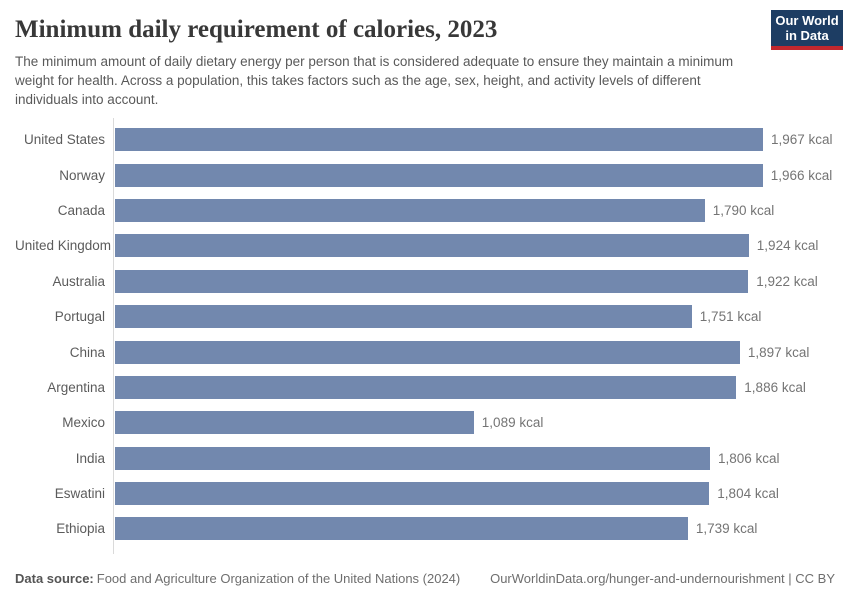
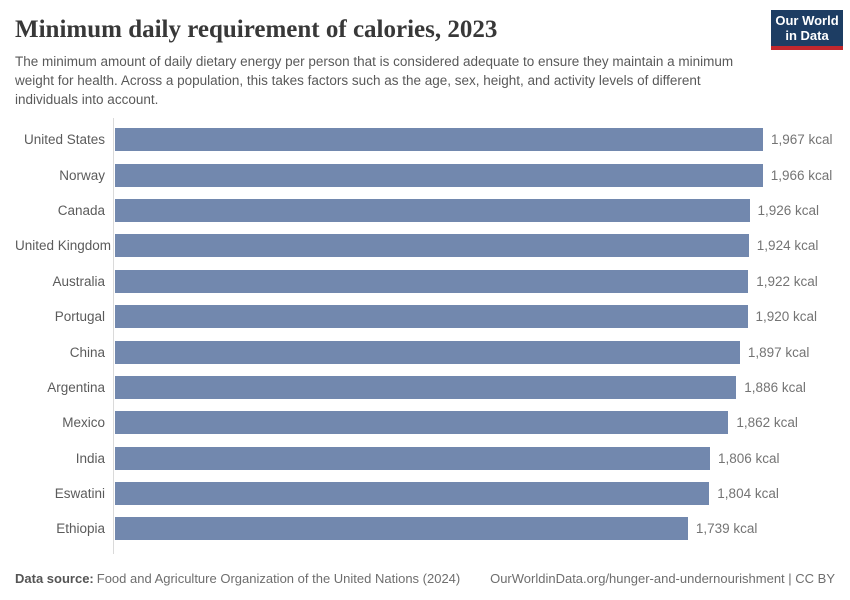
Canada: 1,790 -> 1,926
Portugal: 1,751 -> 1,920
Mexico: 1,089 -> 1,862
